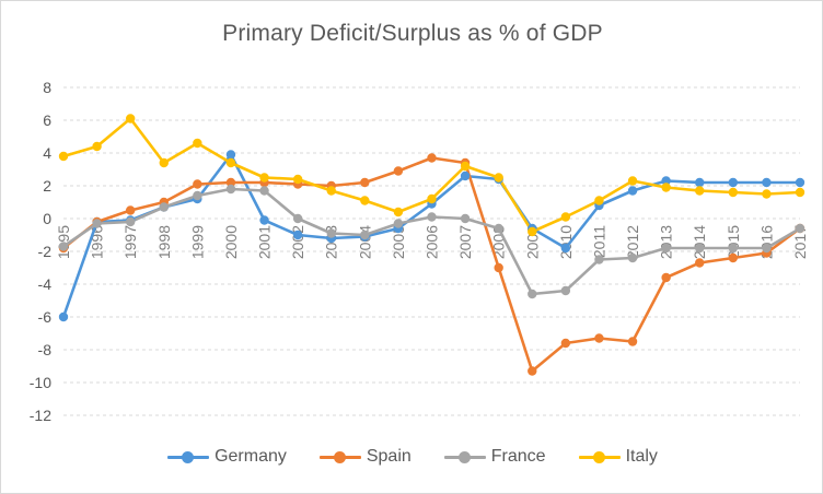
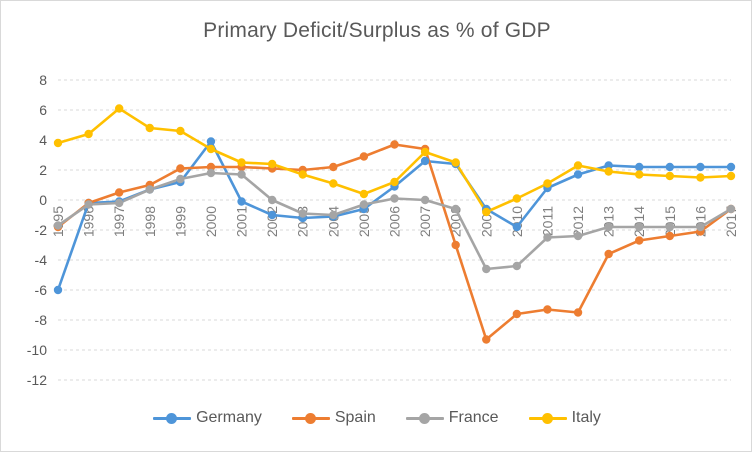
Italy/1998: 3.4 -> 4.8
